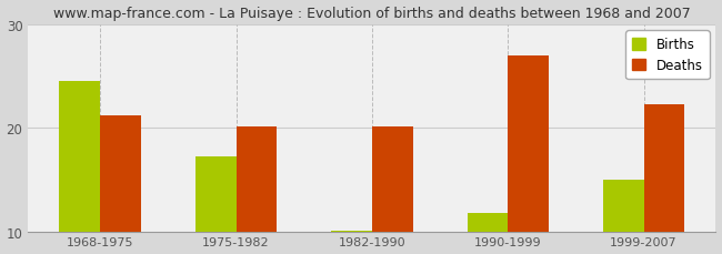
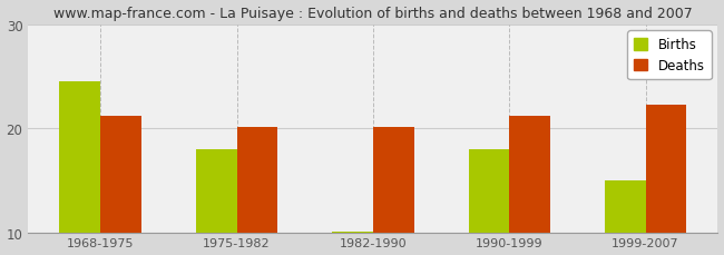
Births/1975-1982: 17.2 -> 18.0
Births/1990-1999: 11.8 -> 18.0
Deaths/1990-1999: 27.0 -> 21.2
